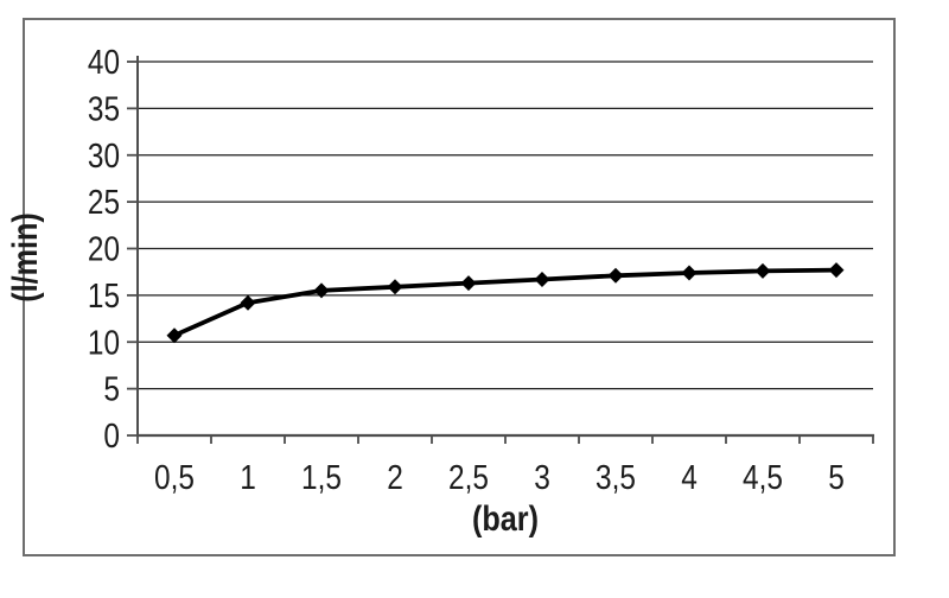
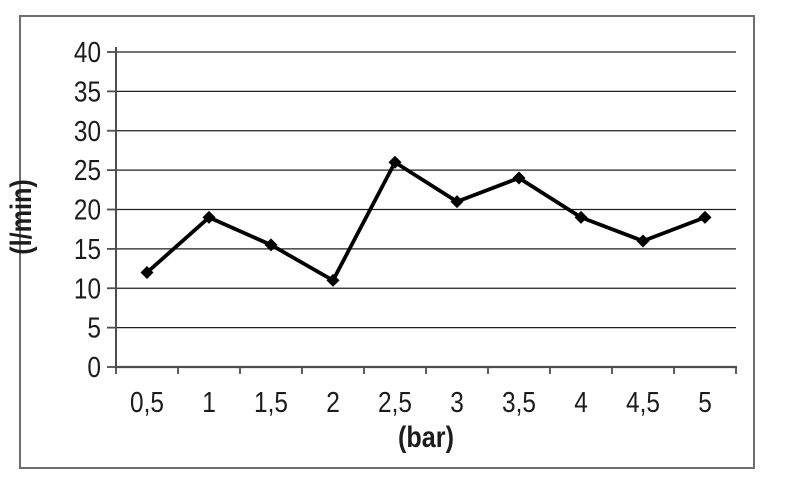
0,5: 11 -> 12
1: 14 -> 19
2: 16 -> 11
2,5: 16 -> 26
3: 17 -> 21
3,5: 17 -> 24
4: 17 -> 19
4,5: 18 -> 16
5: 18 -> 19
